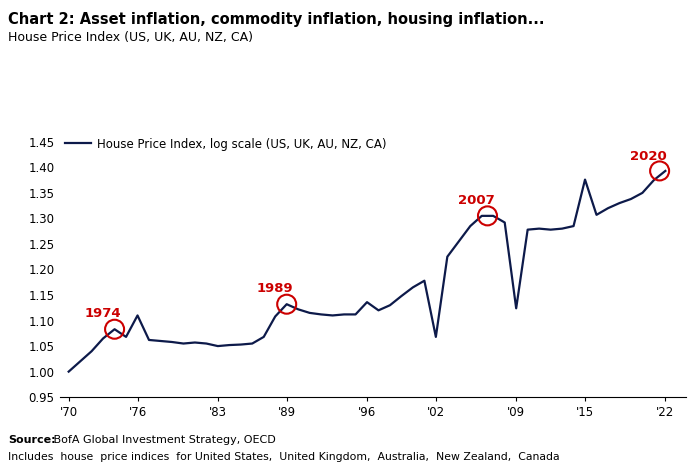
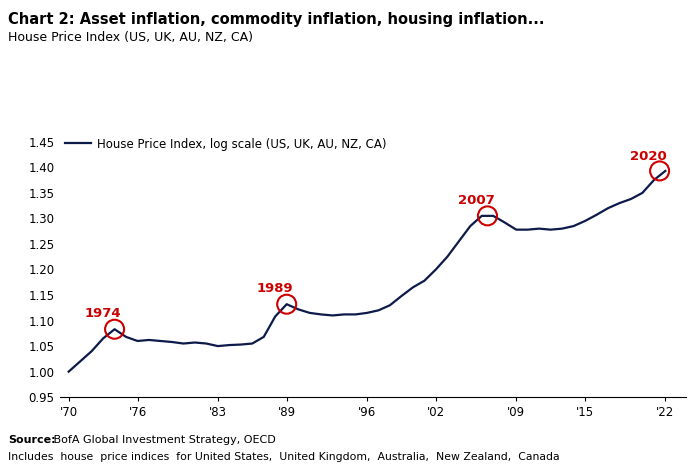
'76: 1.110 -> 1.060
'96: 1.136 -> 1.115
'02: 1.068 -> 1.200
'09: 1.124 -> 1.278
'15: 1.376 -> 1.295
